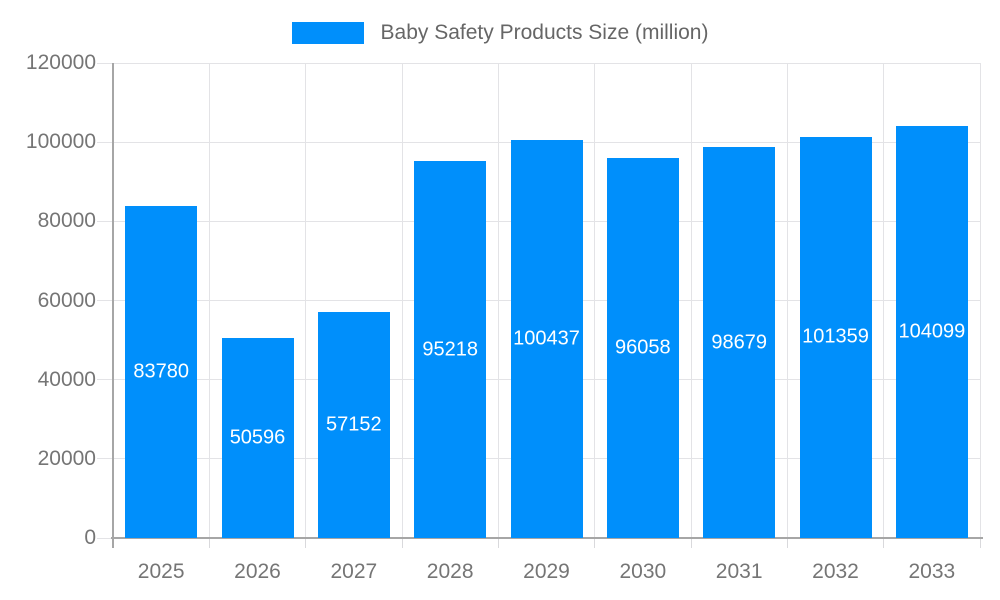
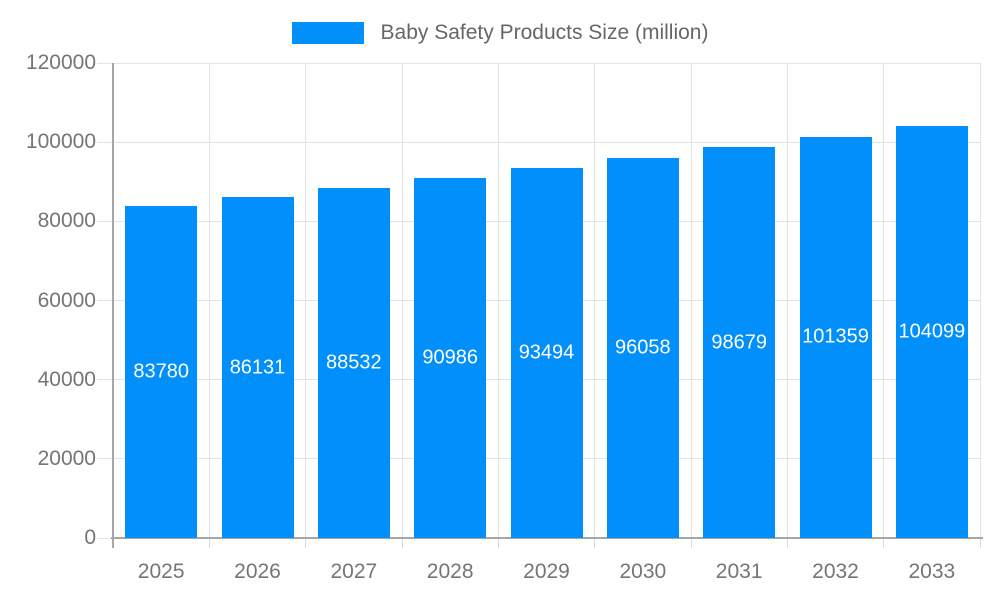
2026: 50596 -> 86131
2027: 57152 -> 88532
2028: 95218 -> 90986
2029: 100437 -> 93494
